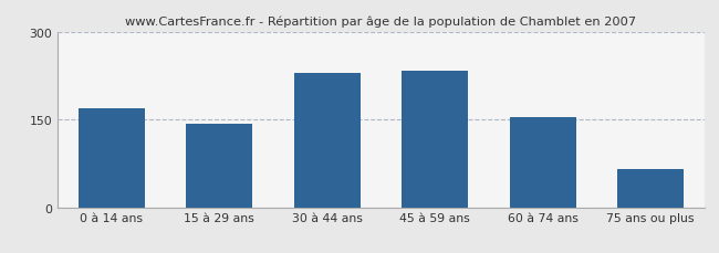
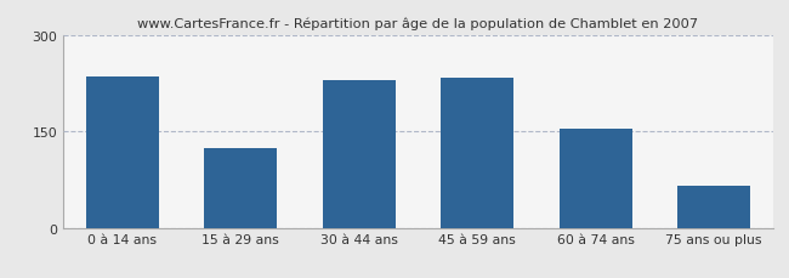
0 à 14 ans: 170 -> 236
15 à 29 ans: 143 -> 124
